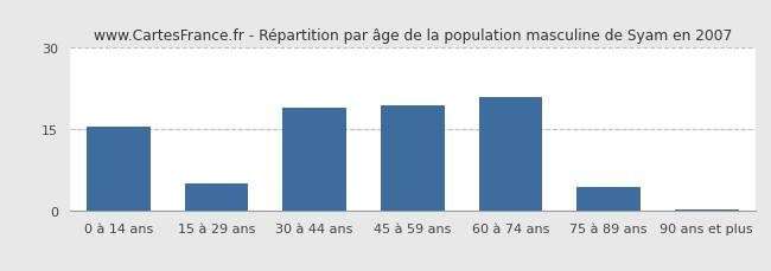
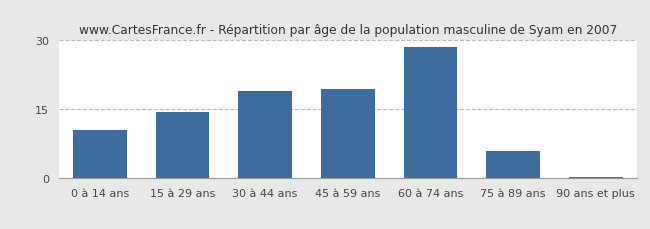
0 à 14 ans: 15.5 -> 10.5
15 à 29 ans: 5.0 -> 14.5
60 à 74 ans: 21.0 -> 28.5
75 à 89 ans: 4.5 -> 6.0
